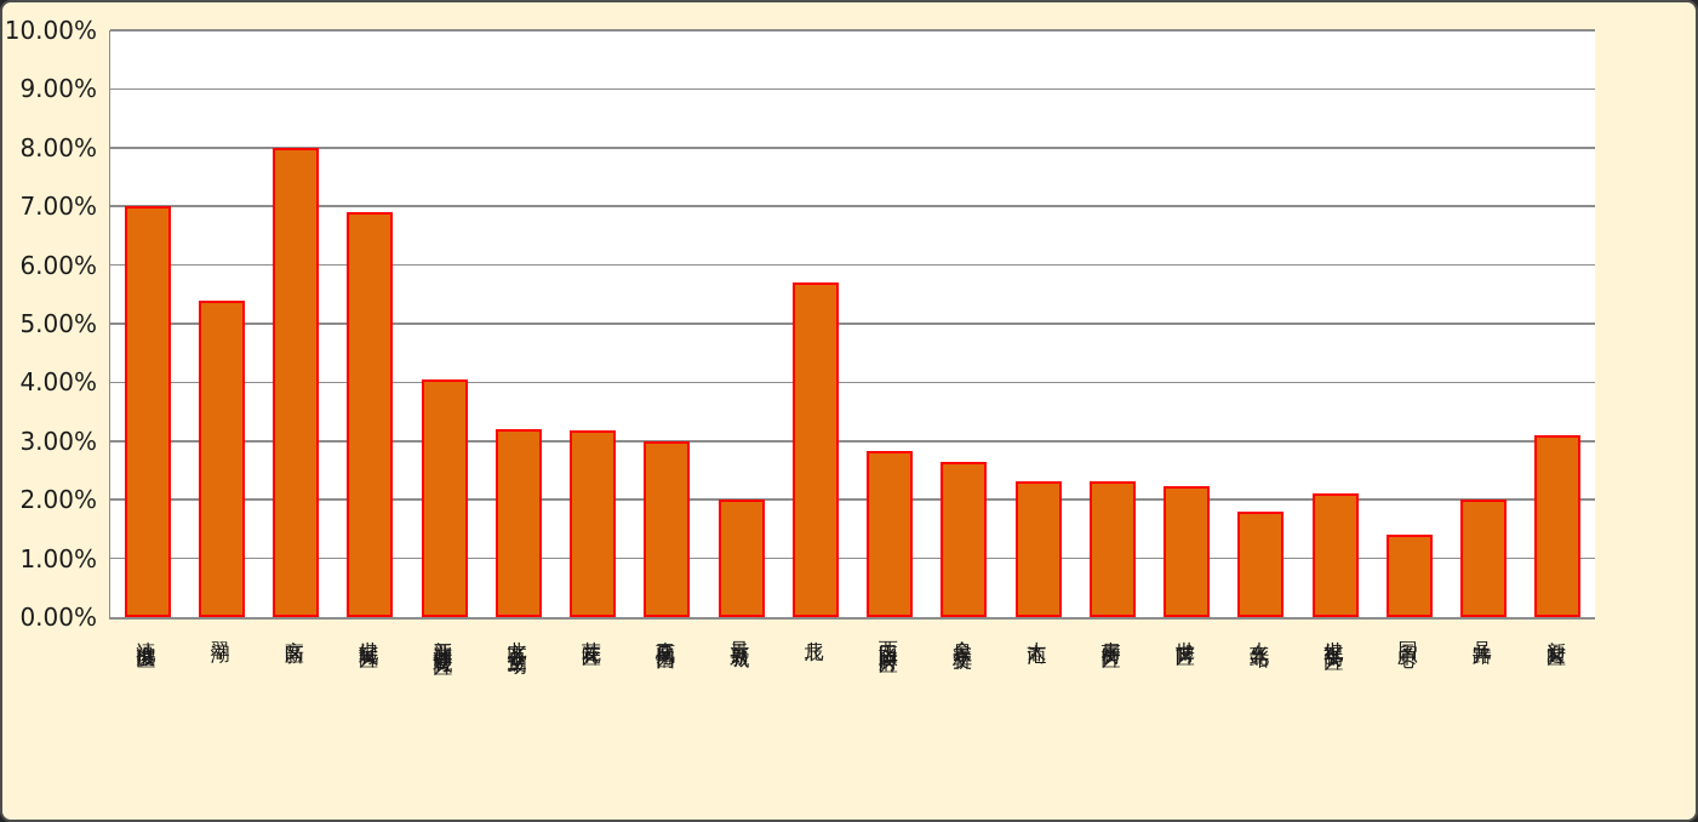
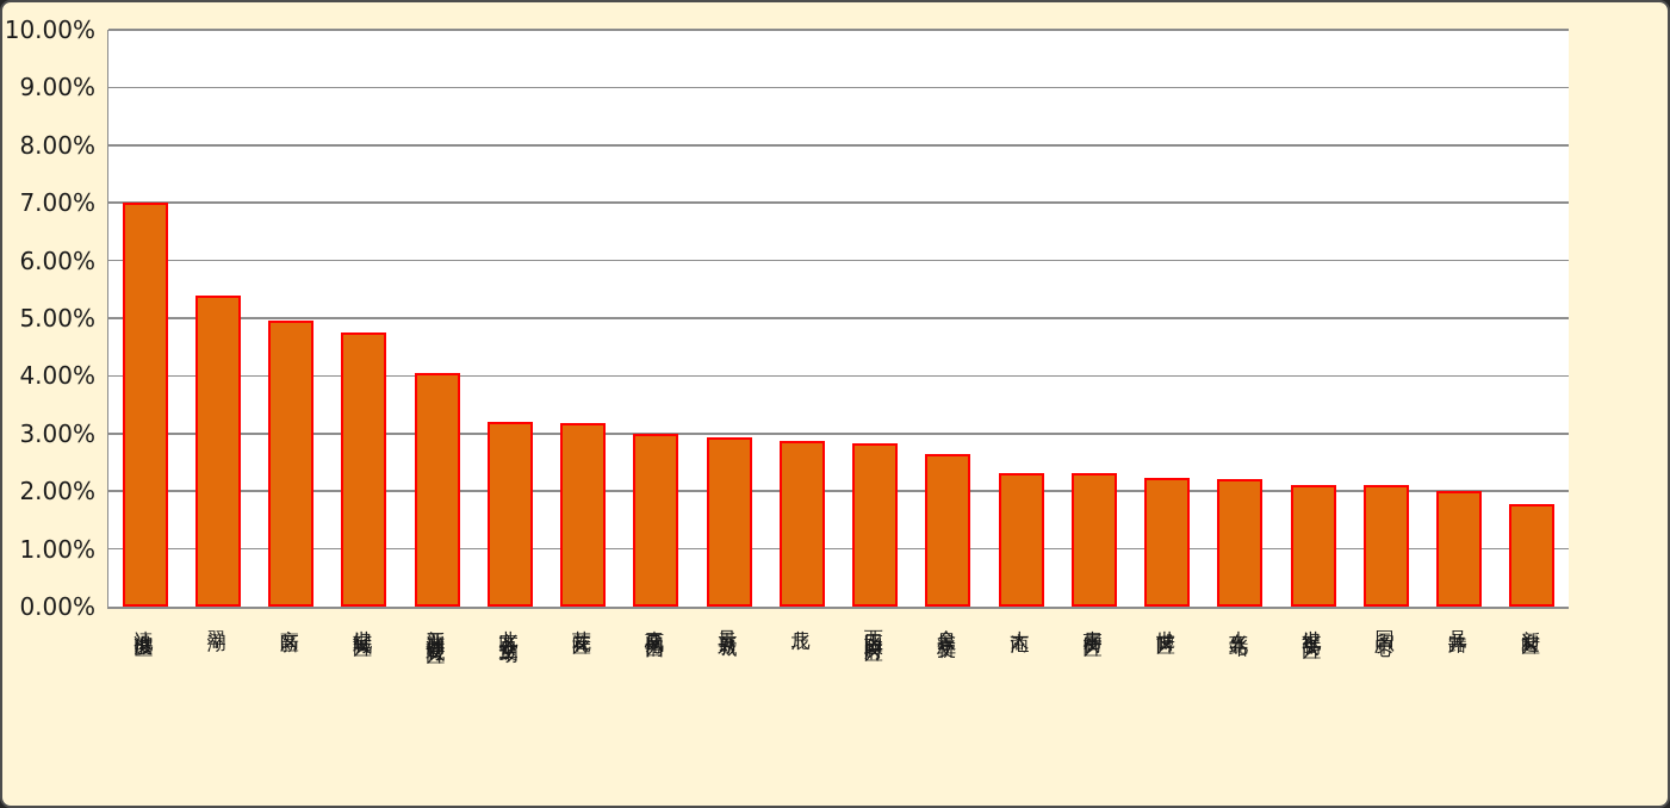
高新区: 8.0% -> 5.0%
世纪城片区: 6.9% -> 4.8%
呈贡新城: 2.0% -> 2.9%
北辰: 5.7% -> 2.9%
火车北站: 1.8% -> 2.2%
国贸中心: 1.4% -> 2.1%
新迎片区: 3.1% -> 1.8%
